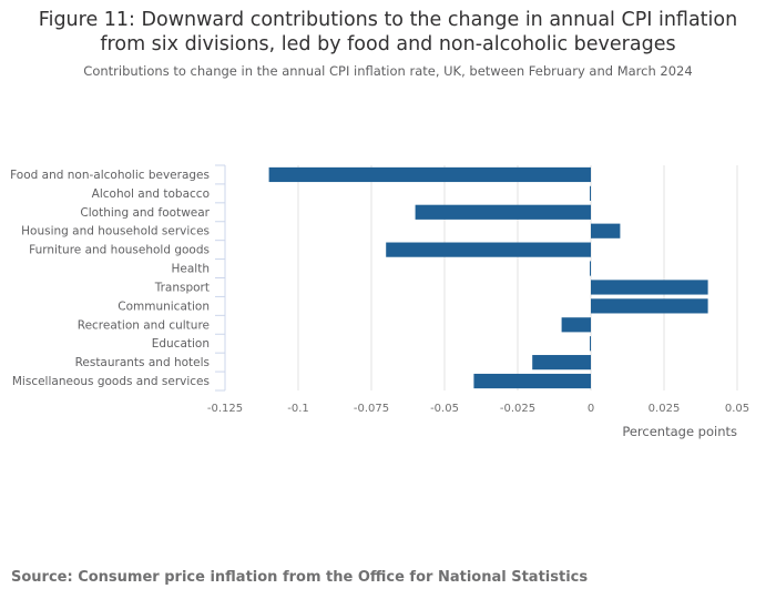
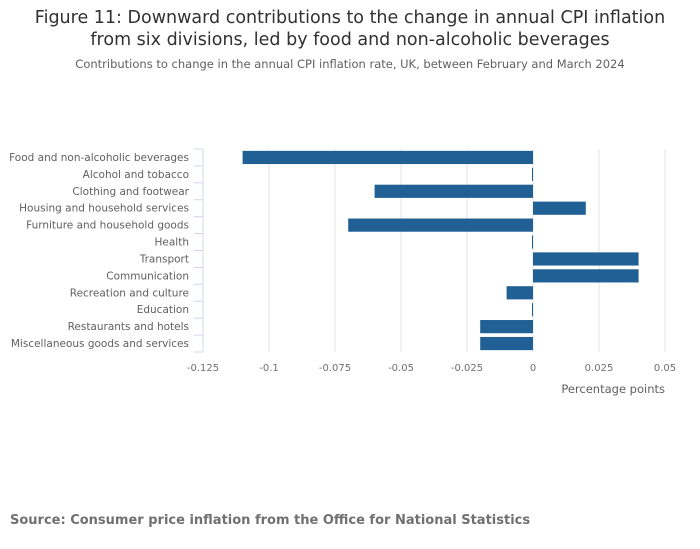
Housing and household services: 0.01 -> 0.02
Miscellaneous goods and services: -0.04 -> -0.02
